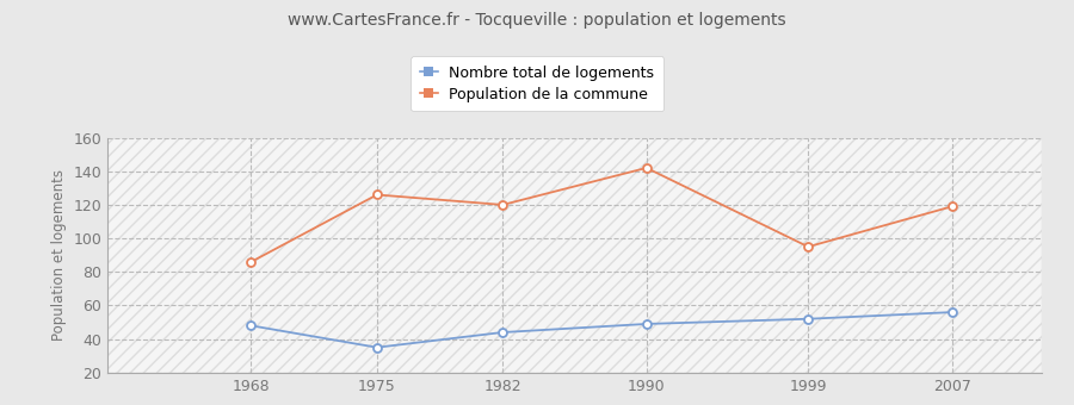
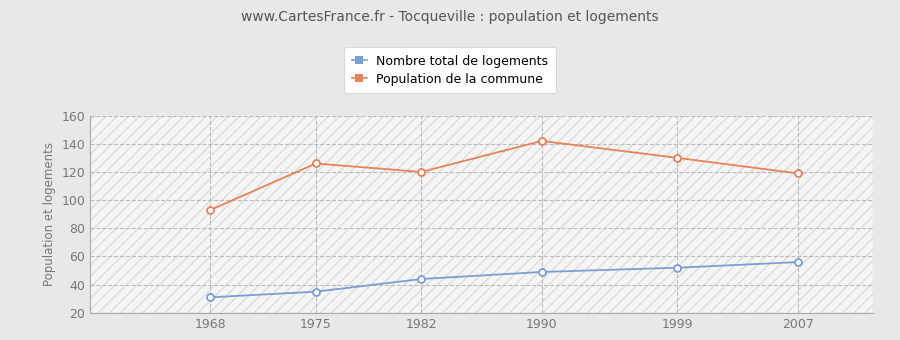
Nombre total de logements/1968: 48 -> 31
Population de la commune/1968: 86 -> 93
Population de la commune/1999: 95 -> 130
